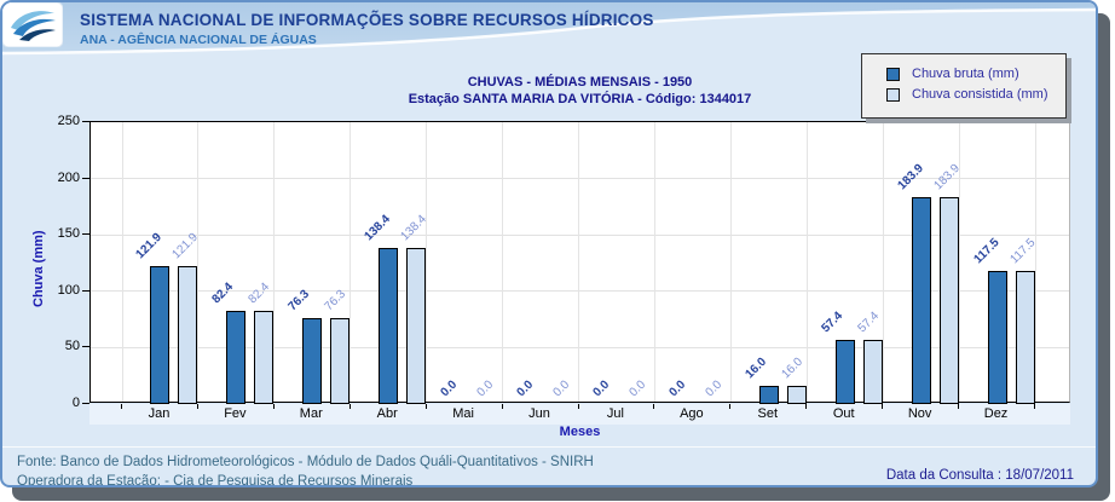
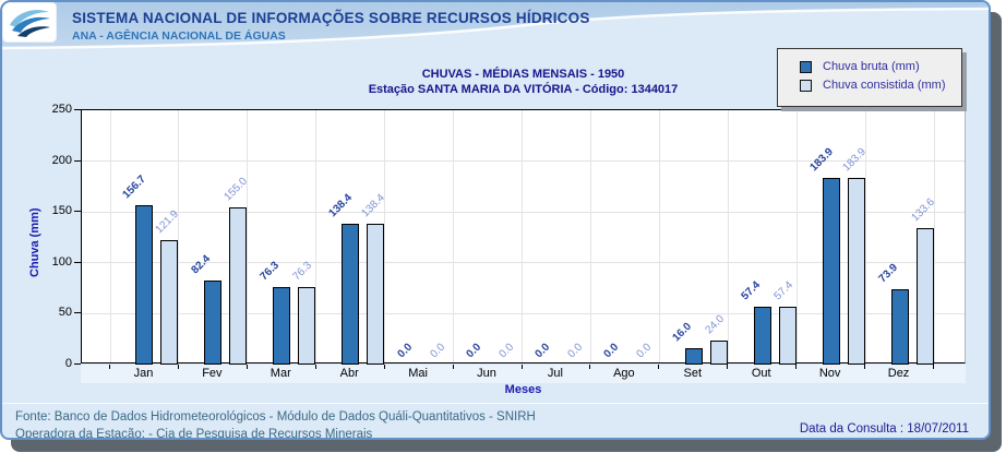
Chuva bruta (mm)/Jan: 121.9 -> 156.7
Chuva consistida (mm)/Fev: 82.4 -> 155.0
Chuva consistida (mm)/Set: 16.0 -> 24.0
Chuva bruta (mm)/Dez: 117.5 -> 73.9
Chuva consistida (mm)/Dez: 117.5 -> 133.6
